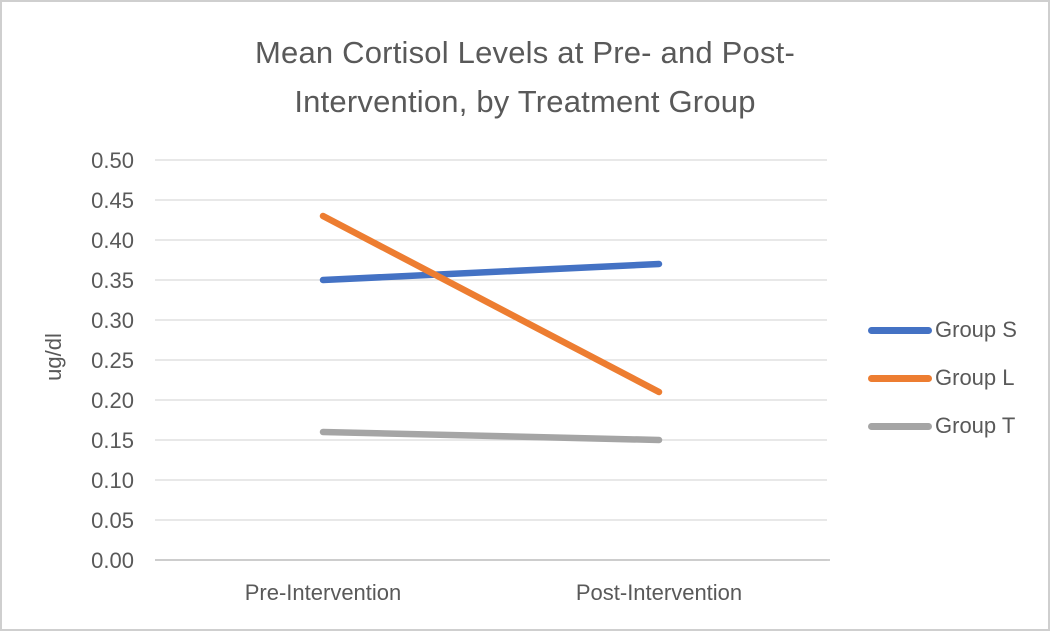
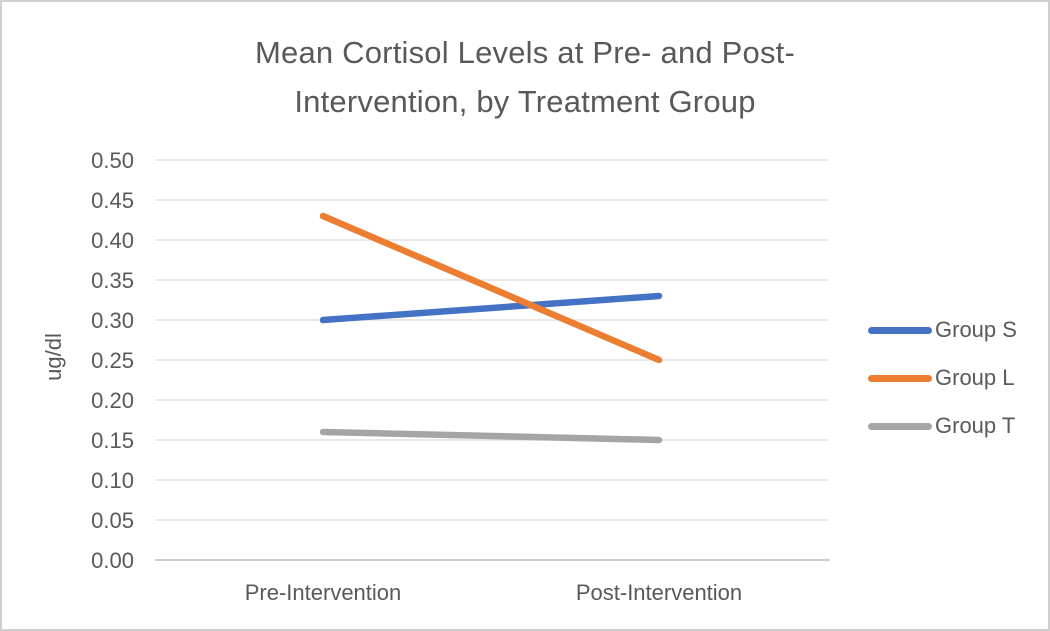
Group S/Pre-Intervention: 0.35 -> 0.30
Group S/Post-Intervention: 0.37 -> 0.33
Group L/Post-Intervention: 0.21 -> 0.25
